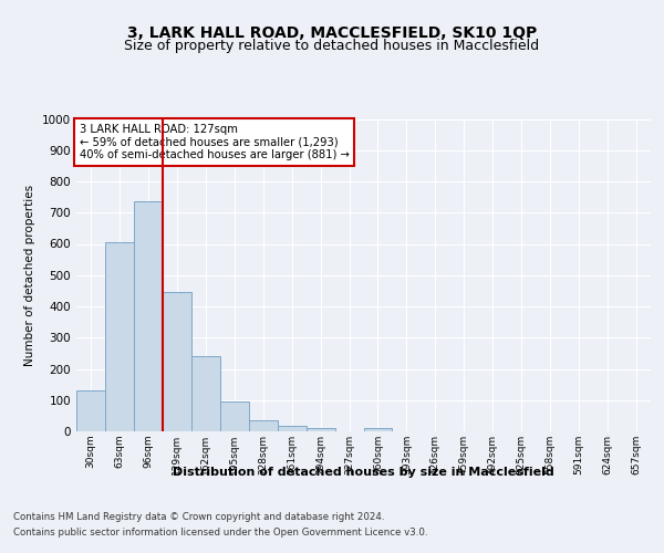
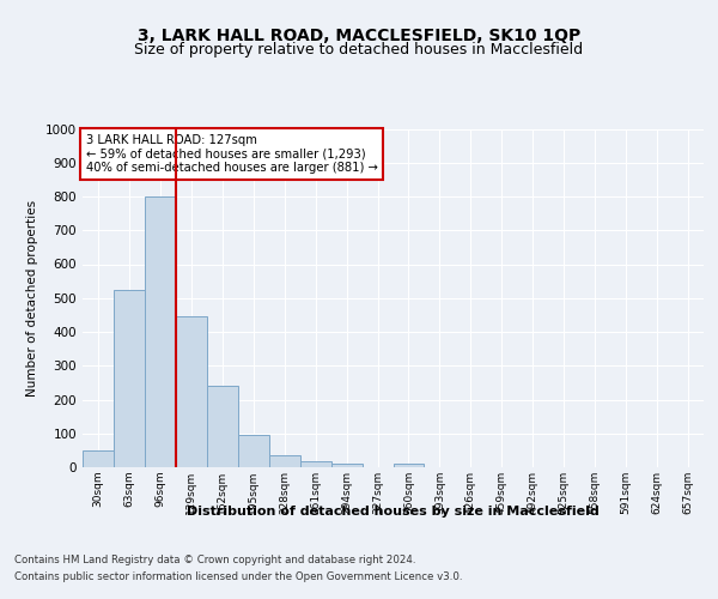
30sqm: 130 -> 50
63sqm: 605 -> 525
96sqm: 735 -> 800
